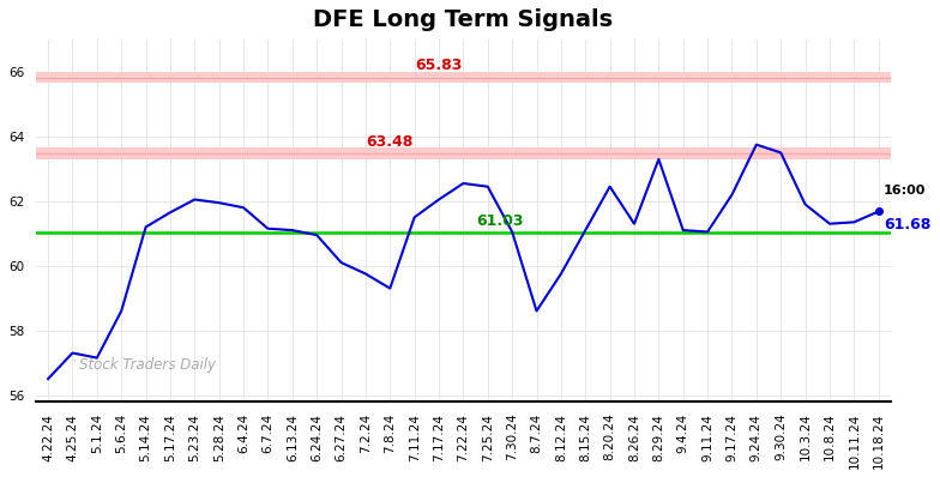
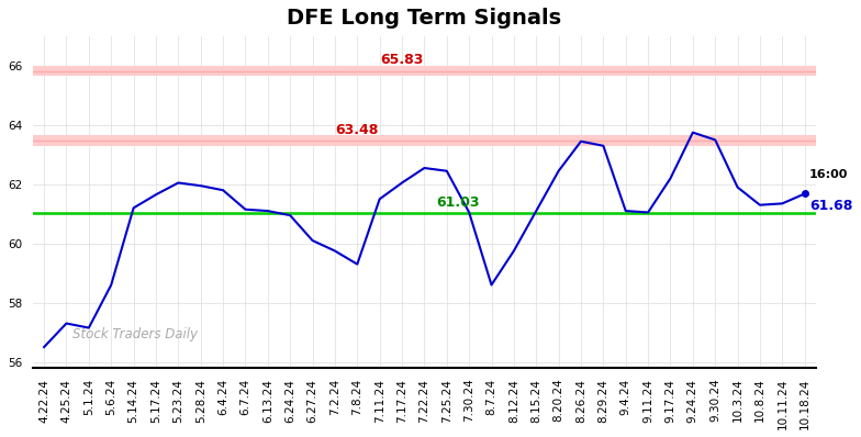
8.26.24: 61.30 -> 63.45
